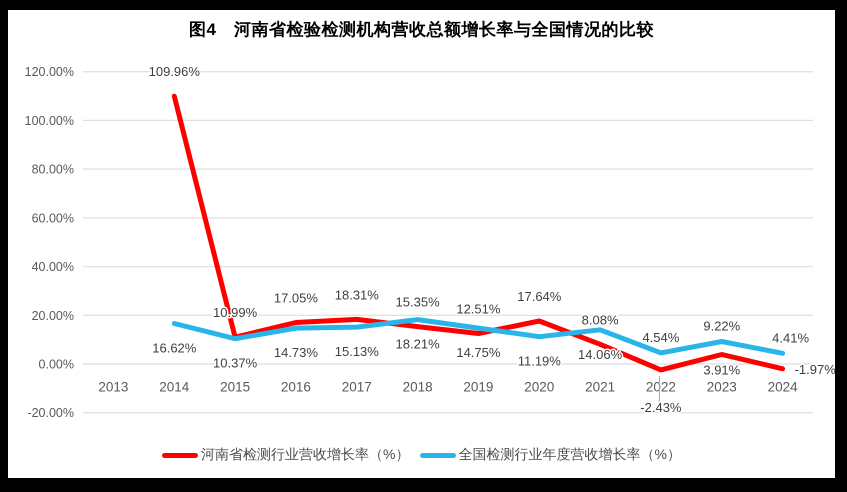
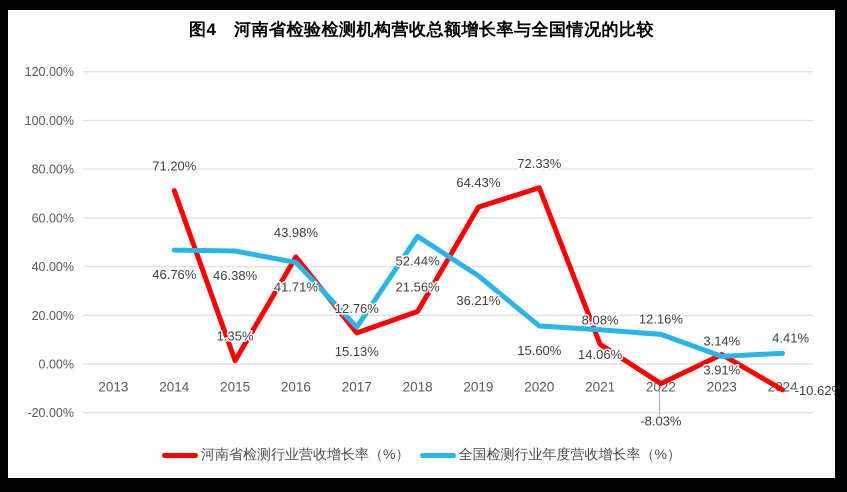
河南省检测行业营收增长率（%）/2014: 109.96% -> 71.20%
全国检测行业年度营收增长率（%）/2014: 16.62% -> 46.76%
河南省检测行业营收增长率（%）/2015: 10.99% -> 1.35%
全国检测行业年度营收增长率（%）/2015: 10.37% -> 46.38%
河南省检测行业营收增长率（%）/2016: 17.05% -> 43.98%
全国检测行业年度营收增长率（%）/2016: 14.73% -> 41.71%
河南省检测行业营收增长率（%）/2017: 18.31% -> 12.76%
河南省检测行业营收增长率（%）/2018: 15.35% -> 21.56%
全国检测行业年度营收增长率（%）/2018: 18.21% -> 52.44%
河南省检测行业营收增长率（%）/2019: 12.51% -> 64.43%
全国检测行业年度营收增长率（%）/2019: 14.75% -> 36.21%
河南省检测行业营收增长率（%）/2020: 17.64% -> 72.33%
全国检测行业年度营收增长率（%）/2020: 11.19% -> 15.60%
河南省检测行业营收增长率（%）/2022: -2.43% -> -8.03%
全国检测行业年度营收增长率（%）/2022: 4.54% -> 12.16%
全国检测行业年度营收增长率（%）/2023: 9.22% -> 3.14%
河南省检测行业营收增长率（%）/2024: -1.97% -> -10.62%
